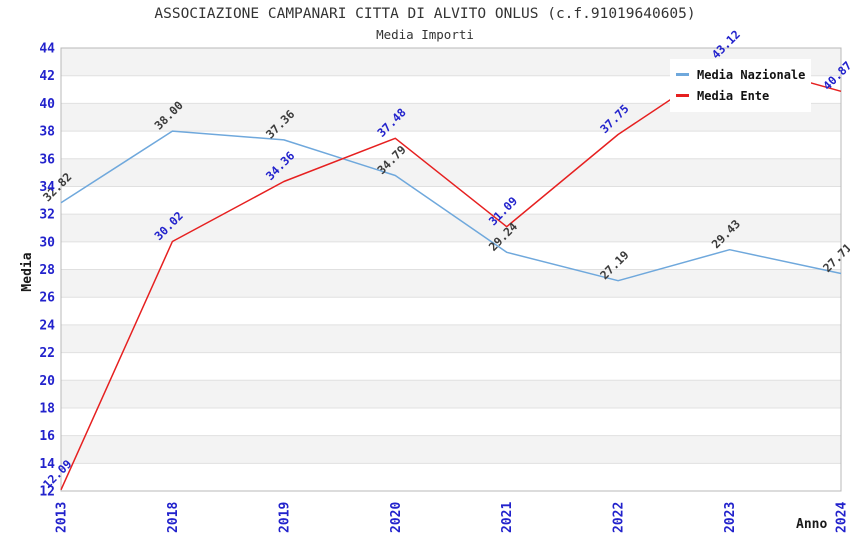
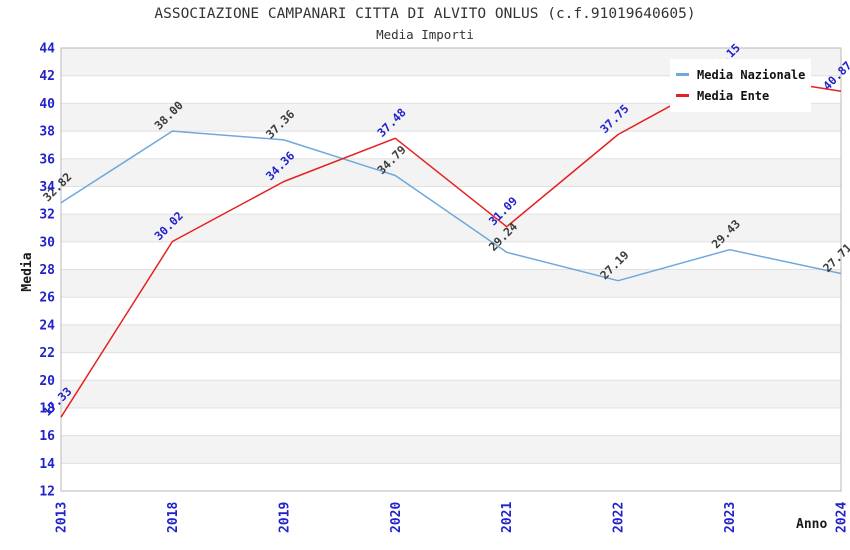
Media Ente/2013: 12.09 -> 17.33
Media Ente/2023: 43.12 -> 42.15
